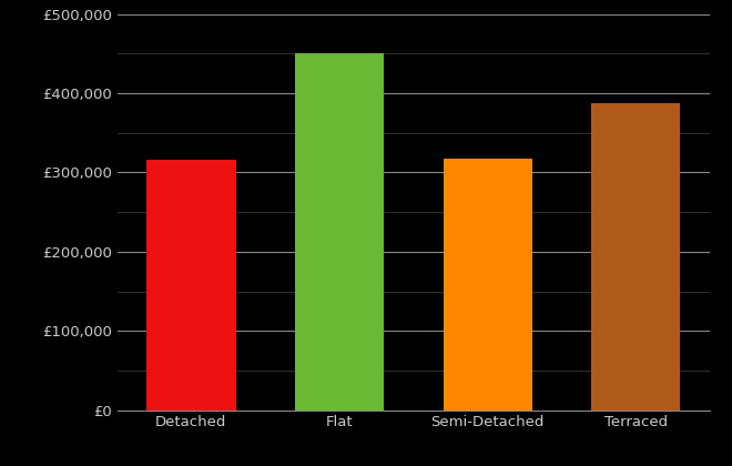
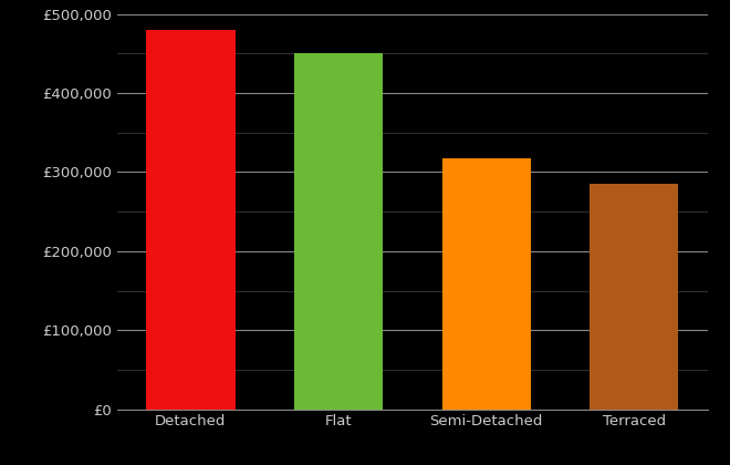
Detached: £316,000 -> £480,000
Terraced: £388,000 -> £285,000
